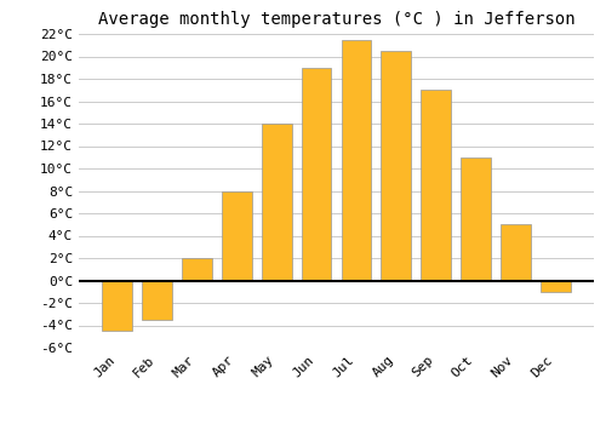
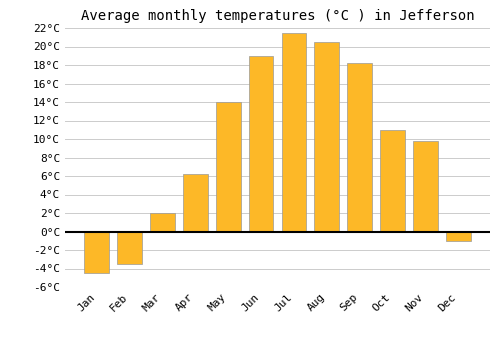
Apr: 8.0°C -> 6.2°C
Sep: 17.0°C -> 18.2°C
Nov: 5.0°C -> 9.8°C
